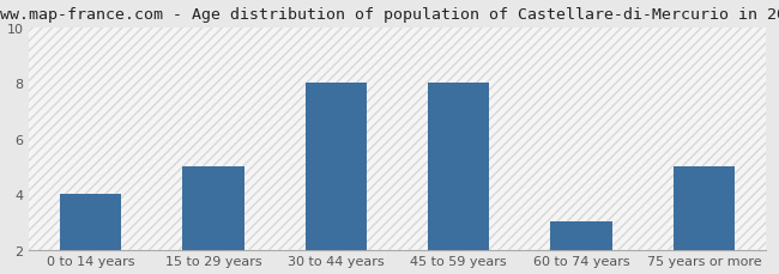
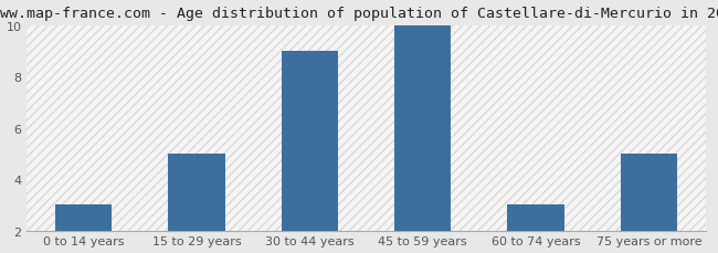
0 to 14 years: 4 -> 3
30 to 44 years: 8 -> 9
45 to 59 years: 8 -> 10
